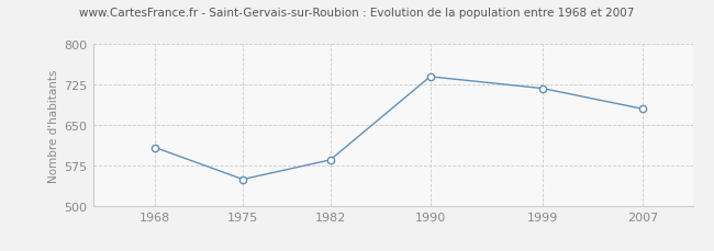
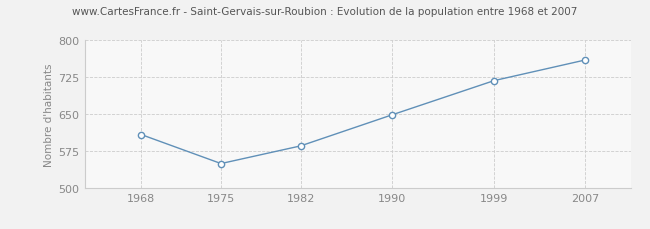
1990: 740 -> 648
2007: 680 -> 760
